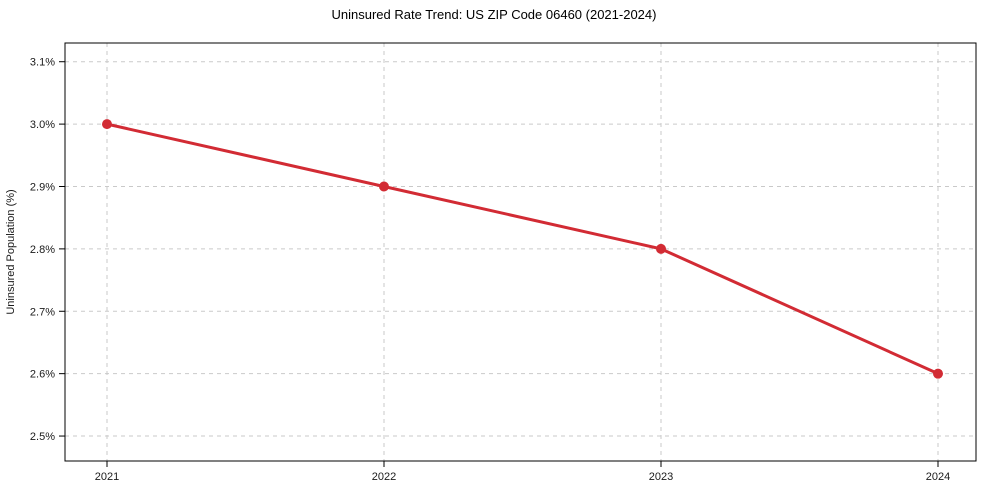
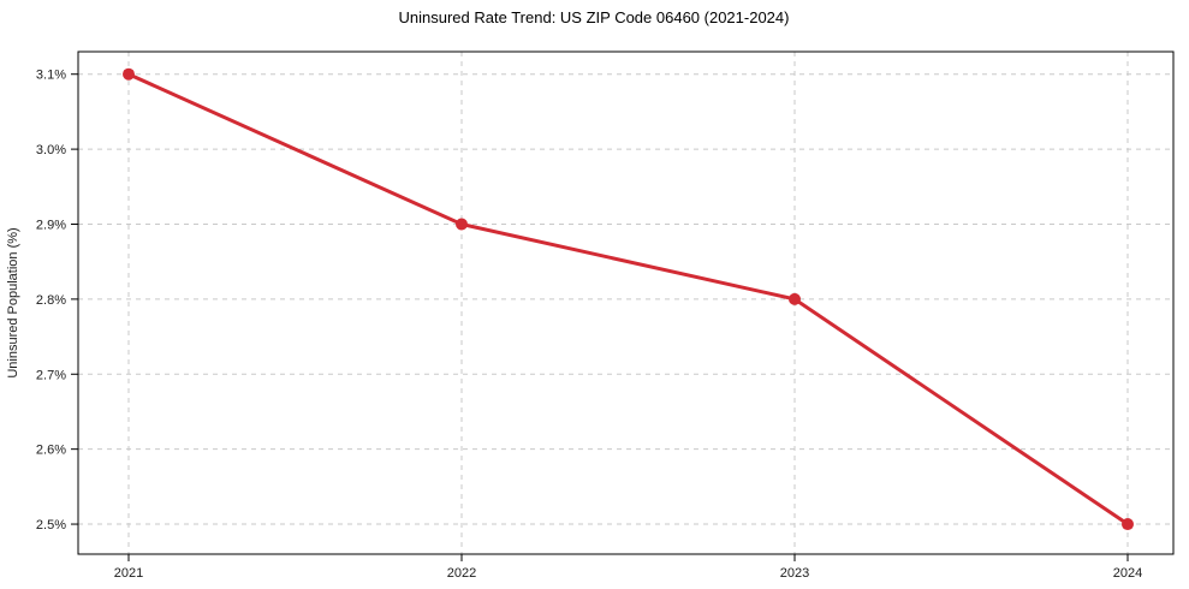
2021: 3.0% -> 3.1%
2024: 2.6% -> 2.5%
